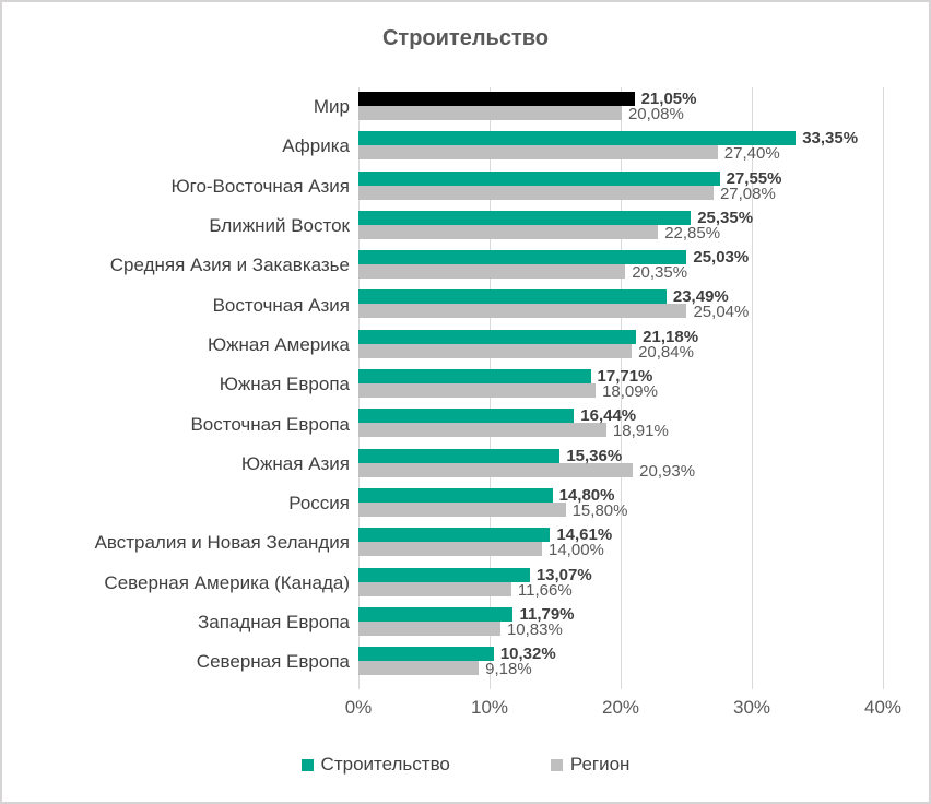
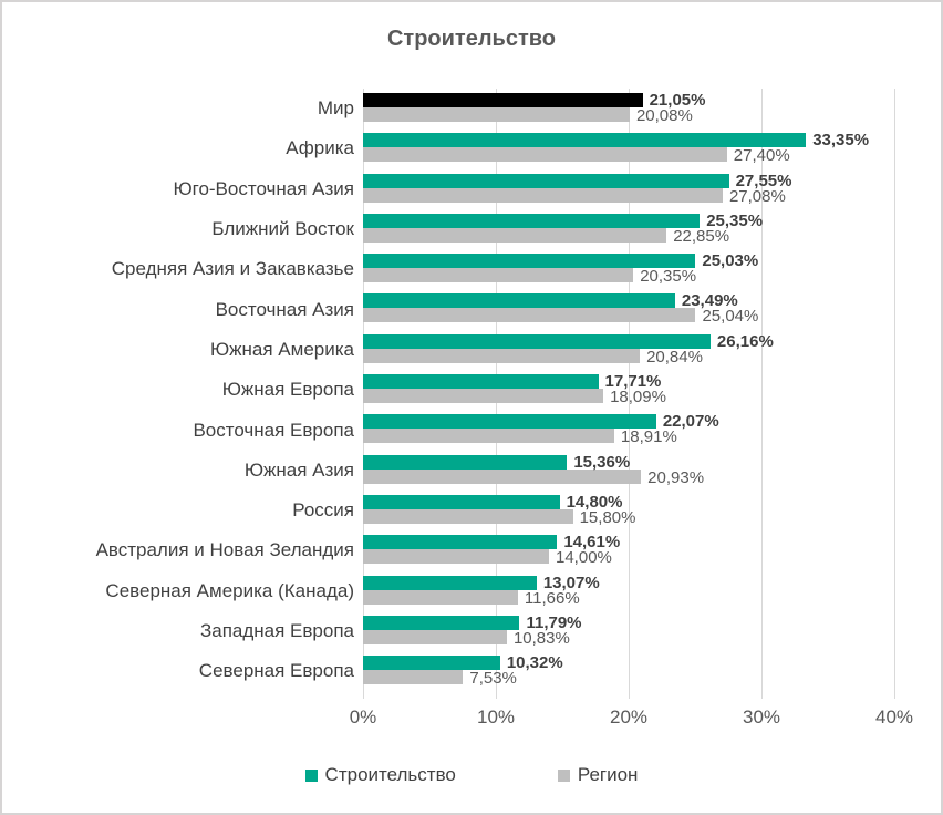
Строительство/Южная Америка: 21,18% -> 26,16%
Строительство/Восточная Европа: 16,44% -> 22,07%
Регион/Северная Европа: 9,18% -> 7,53%
